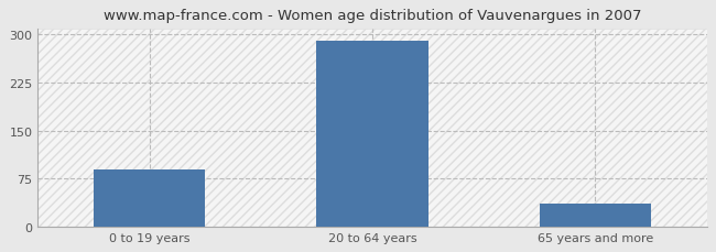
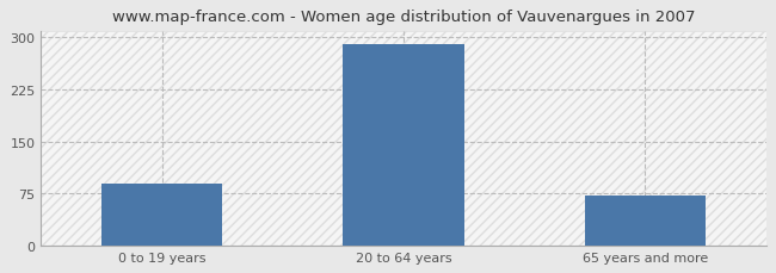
65 years and more: 36 -> 72
